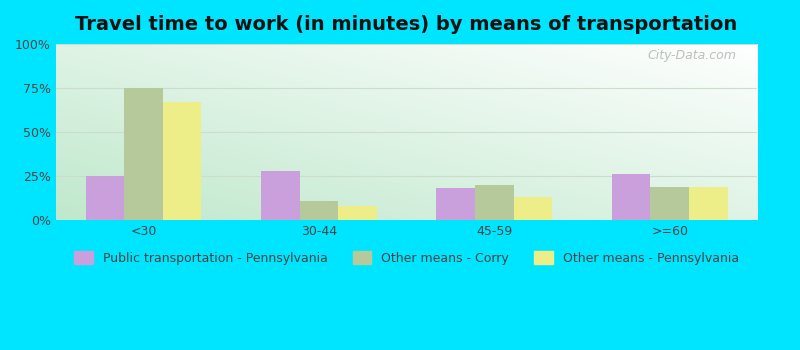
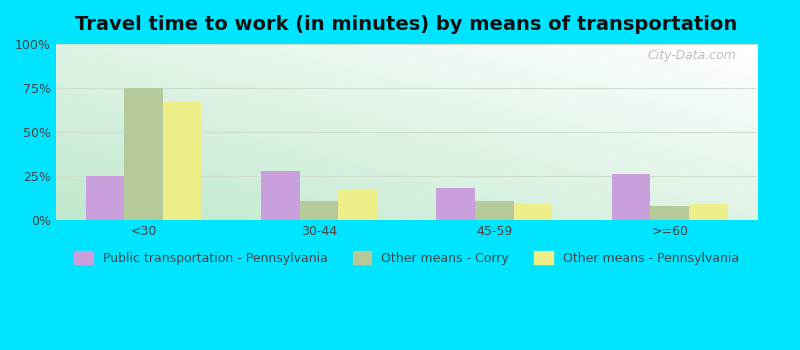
Other means - Pennsylvania/30-44: 8% -> 17%
Other means - Corry/45-59: 20% -> 11%
Other means - Pennsylvania/45-59: 13% -> 9%
Other means - Corry/>=60: 19% -> 8%
Other means - Pennsylvania/>=60: 19% -> 9%
